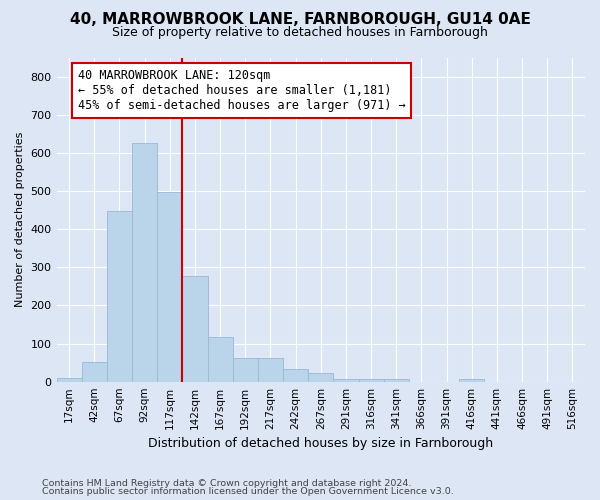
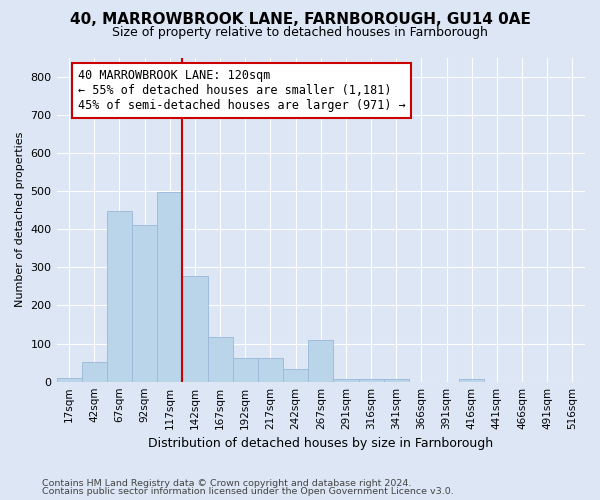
92sqm: 625 -> 410
267sqm: 22 -> 110
